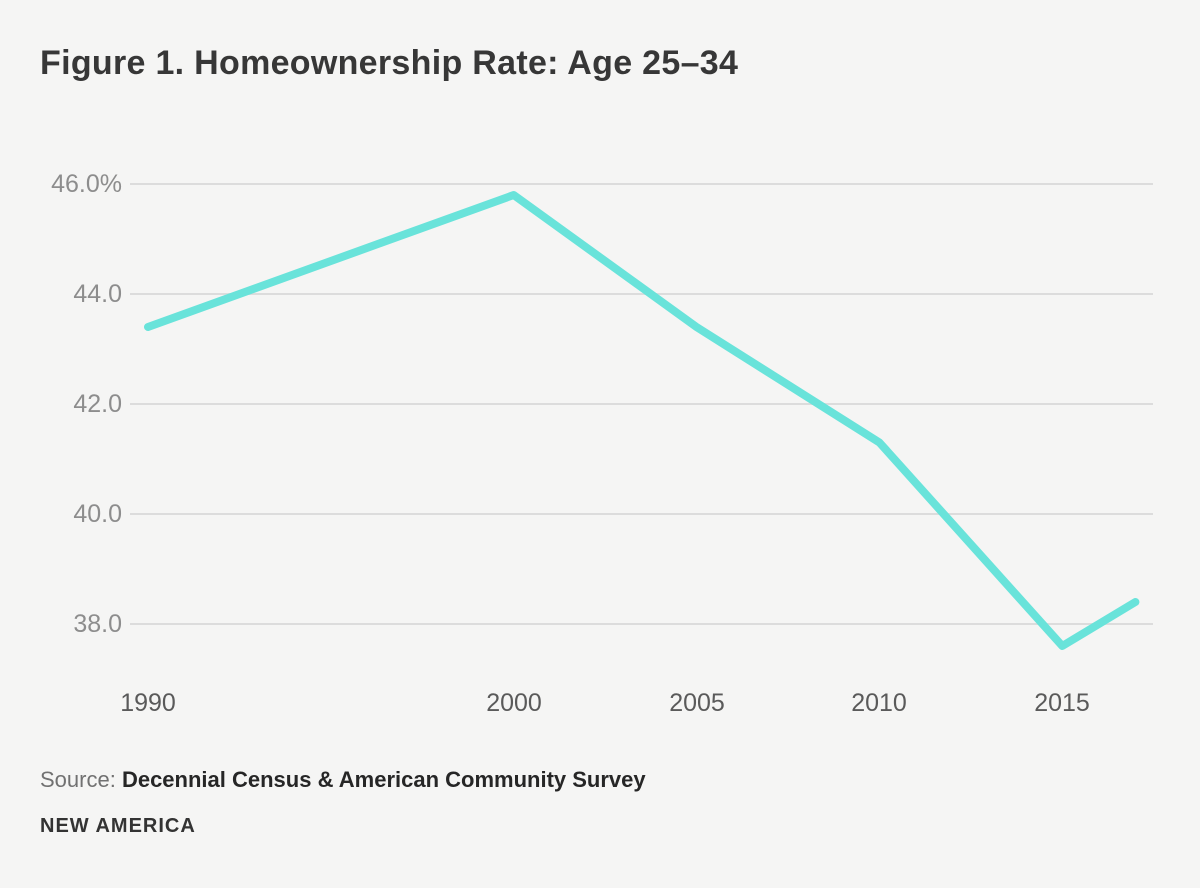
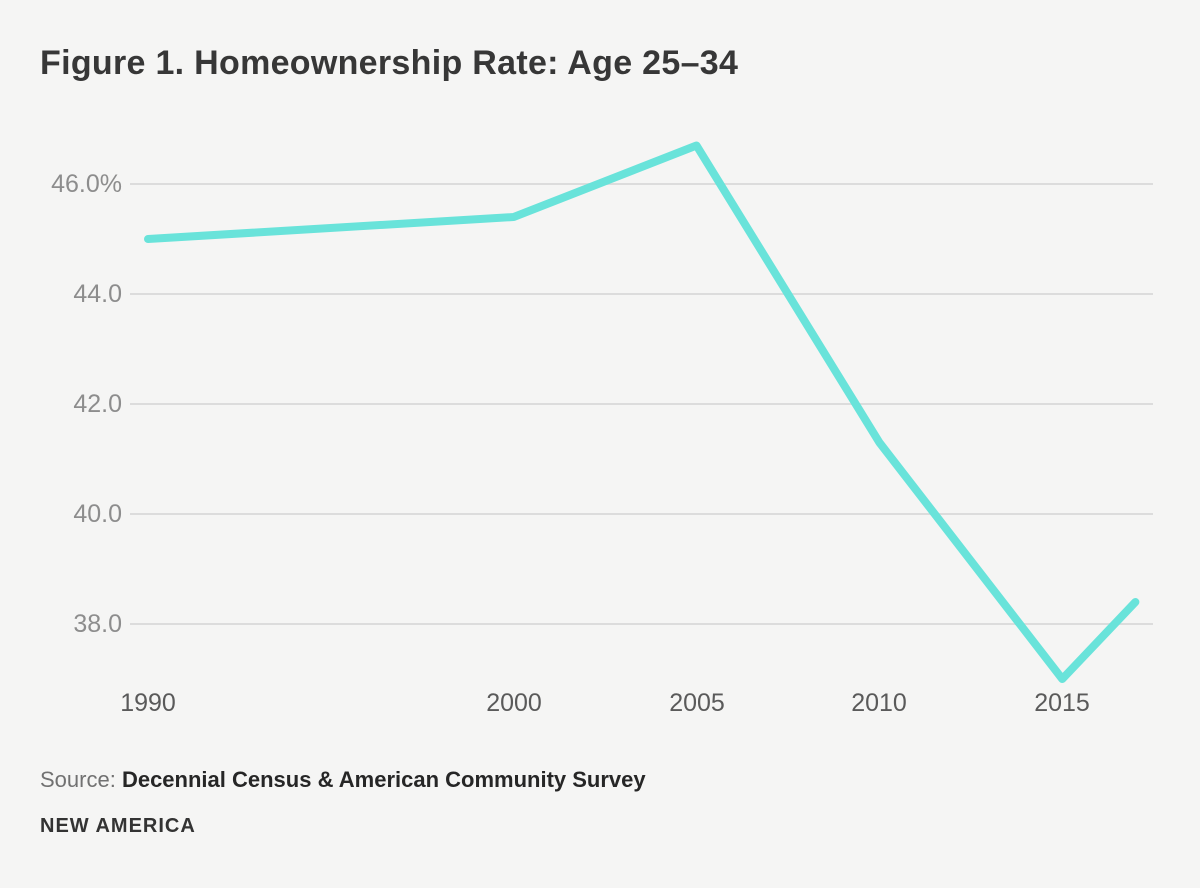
1990: 43.4% -> 45.0%
2000: 45.8% -> 45.4%
2005: 43.4% -> 46.7%
2015: 37.6% -> 37.0%
